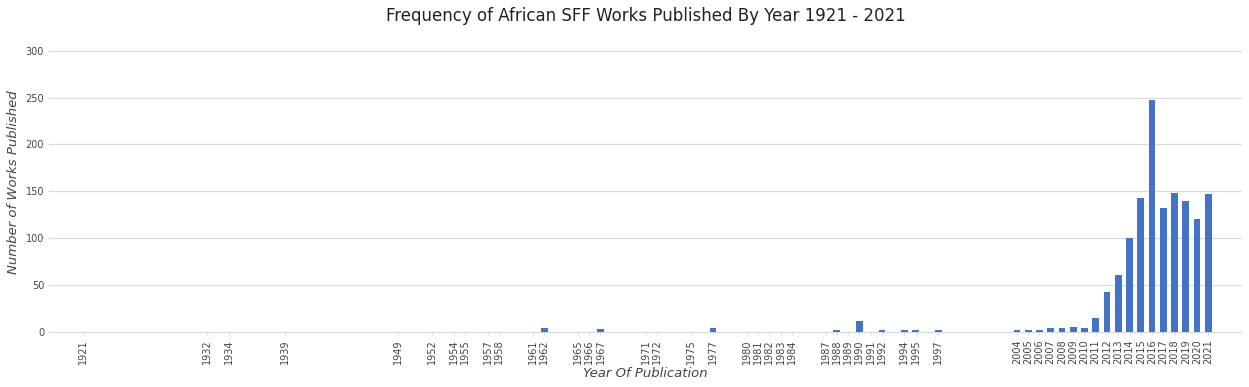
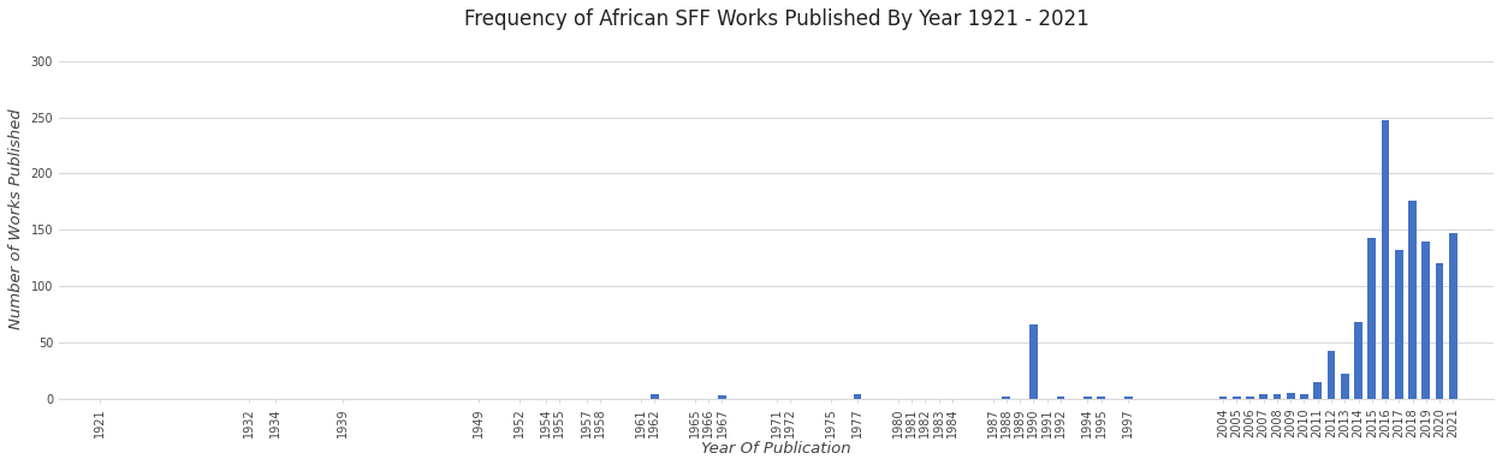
1990: 12 -> 66
2013: 61 -> 22
2014: 100 -> 68
2018: 148 -> 176
